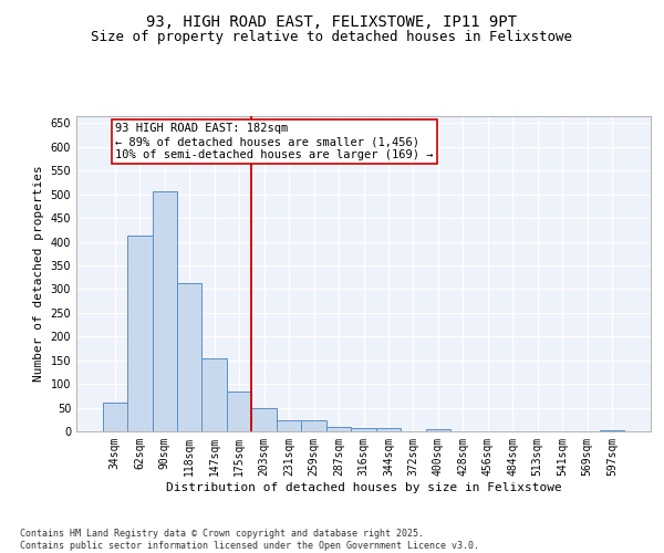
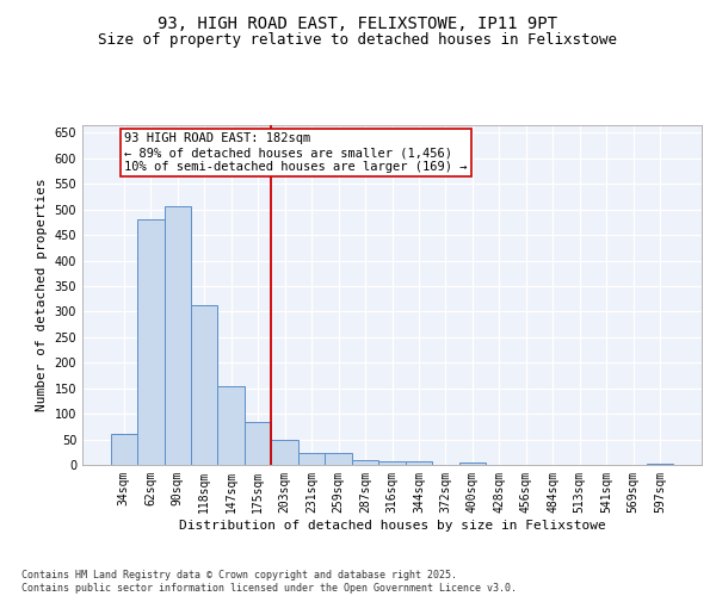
62sqm: 413 -> 480
